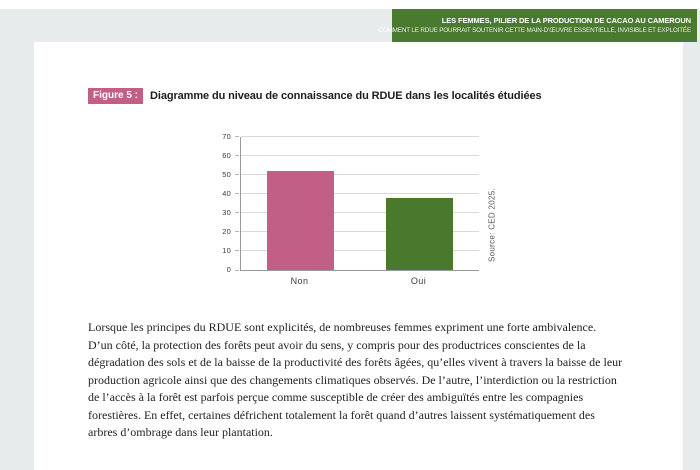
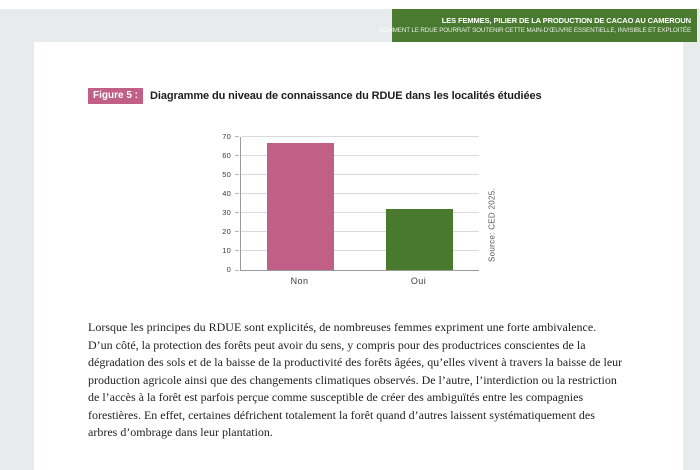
Non: 52 -> 67
Oui: 38 -> 32
